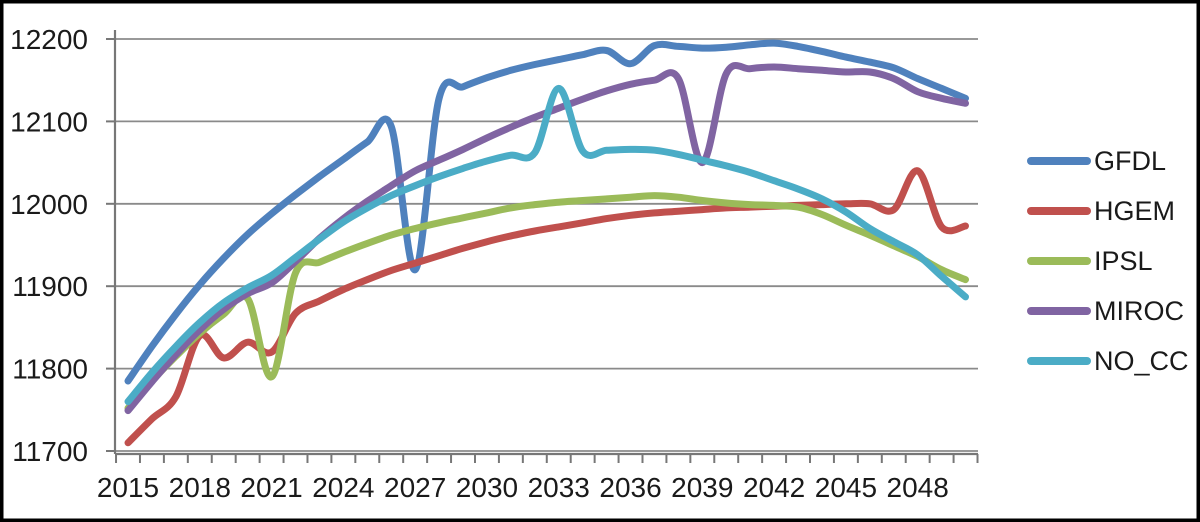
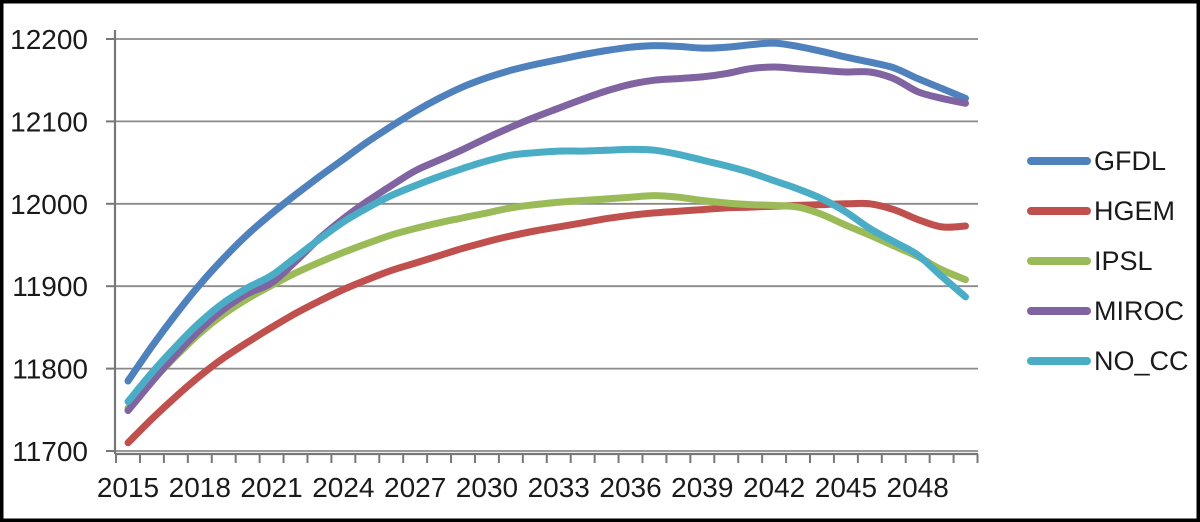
HGEM/2018: 11840 -> 11790
HGEM/2021: 11820 -> 11850
IPSL/2021: 11790 -> 11900
GFDL/2027: 11920 -> 12110
NO_CC/2033: 12140 -> 12060
GFDL/2036: 12170 -> 12190
MIROC/2039: 12050 -> 12150
HGEM/2048: 12040 -> 11980
